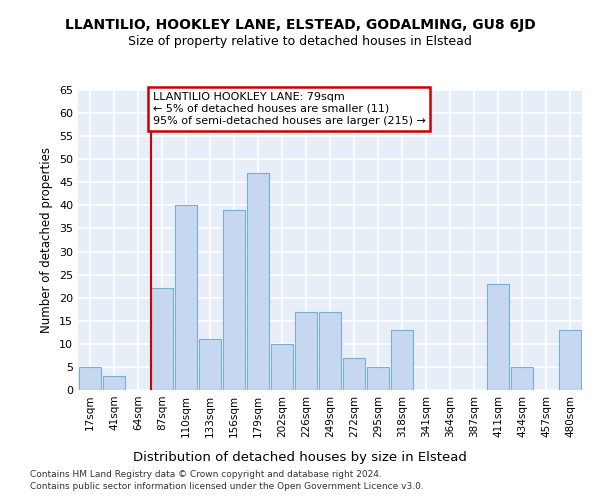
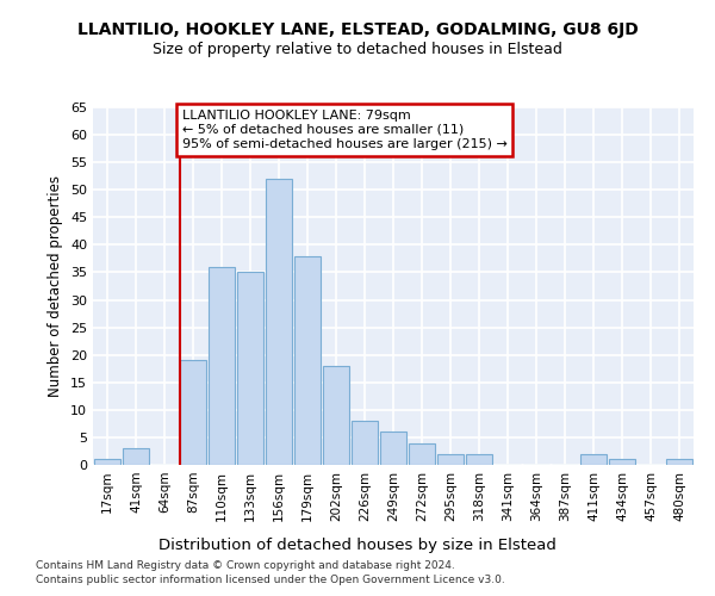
17sqm: 5 -> 1
87sqm: 22 -> 19
110sqm: 40 -> 36
133sqm: 11 -> 35
156sqm: 39 -> 52
179sqm: 47 -> 38
202sqm: 10 -> 18
226sqm: 17 -> 8
249sqm: 17 -> 6
272sqm: 7 -> 4
295sqm: 5 -> 2
318sqm: 13 -> 2
411sqm: 23 -> 2
434sqm: 5 -> 1
480sqm: 13 -> 1
